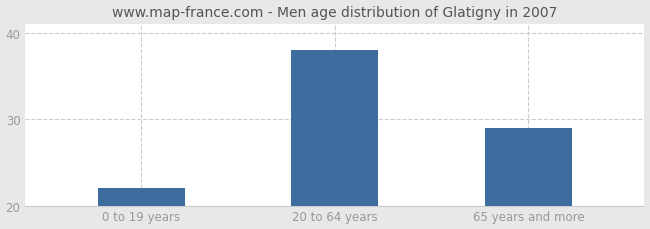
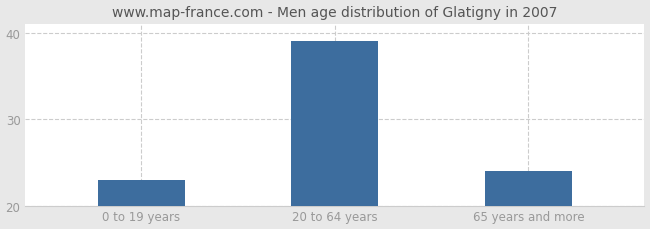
0 to 19 years: 22 -> 23
20 to 64 years: 38 -> 39
65 years and more: 29 -> 24
